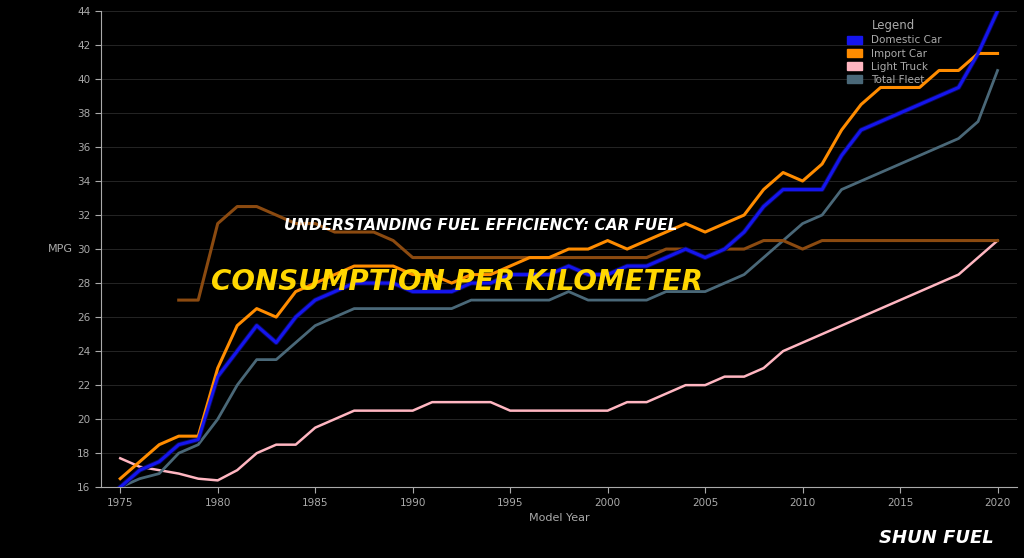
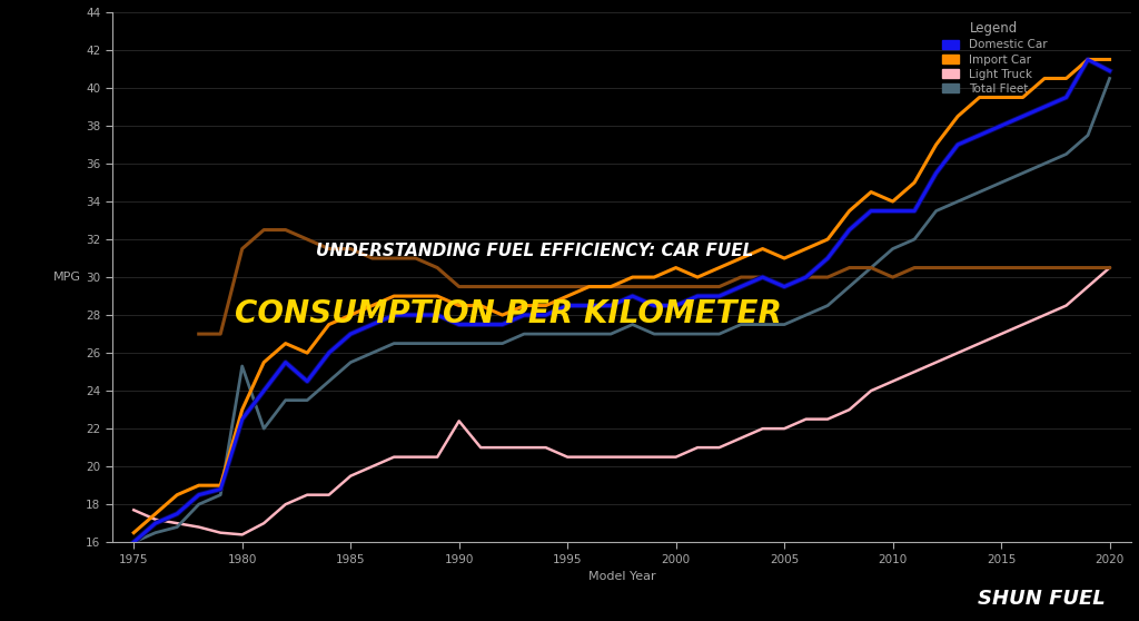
Total Fleet/1980: 20.0 -> 25.3
Light Truck/1990: 20.5 -> 22.4
Domestic Car/2020: 44.0 -> 40.9
